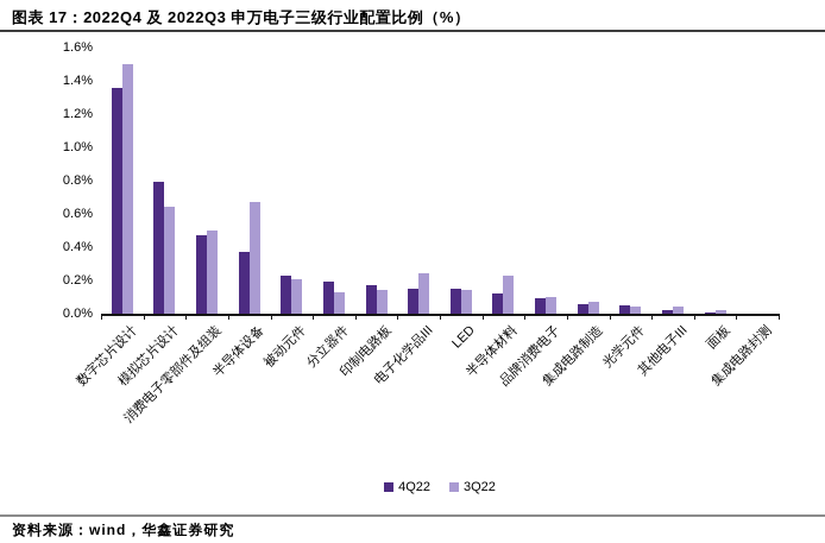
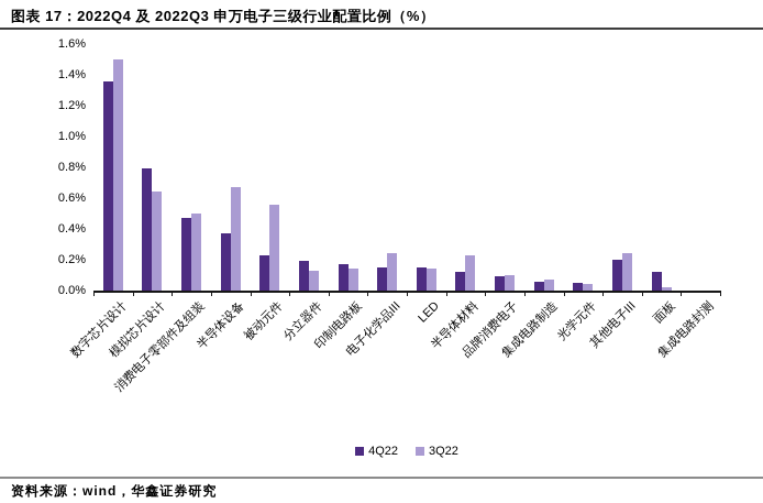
3Q22/被动元件: 0.21% -> 0.56%
4Q22/其他电子III: 0.02% -> 0.20%
3Q22/其他电子III: 0.04% -> 0.24%
4Q22/面板: 0.01% -> 0.12%
